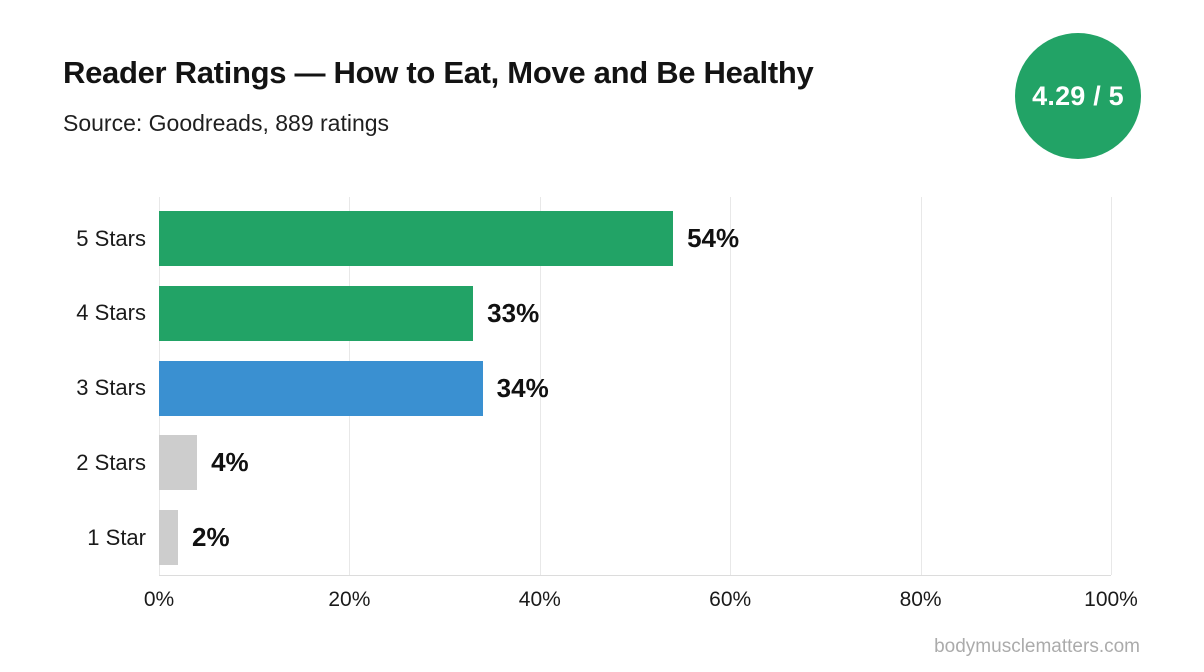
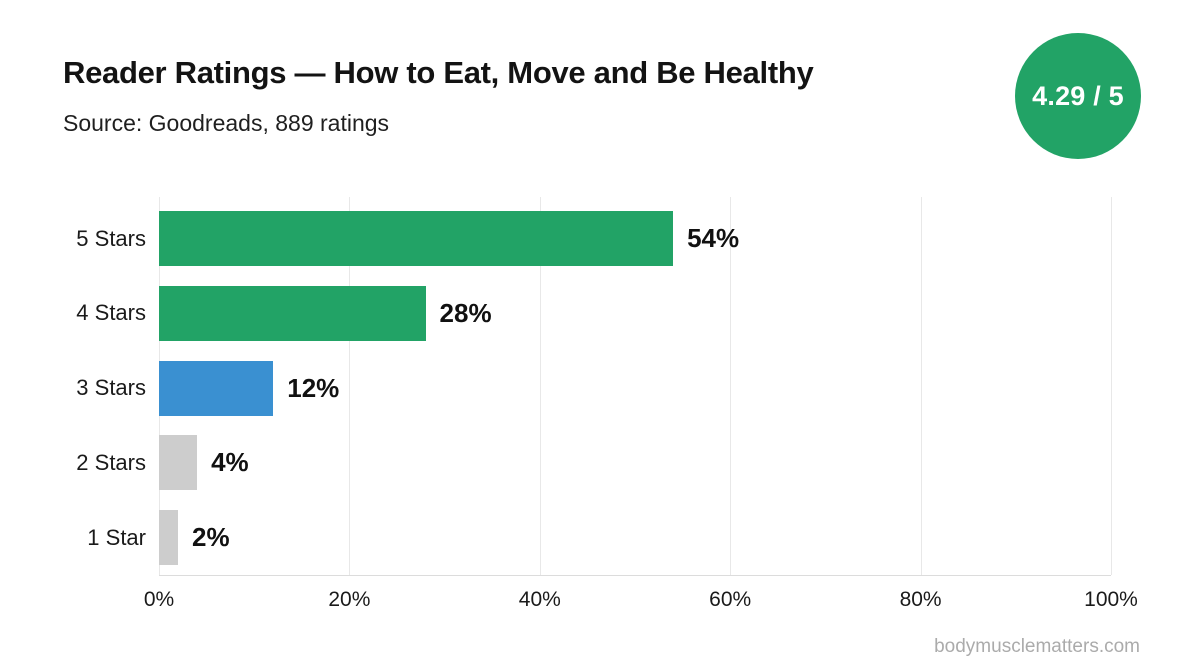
4 Stars: 33% -> 28%
3 Stars: 34% -> 12%
